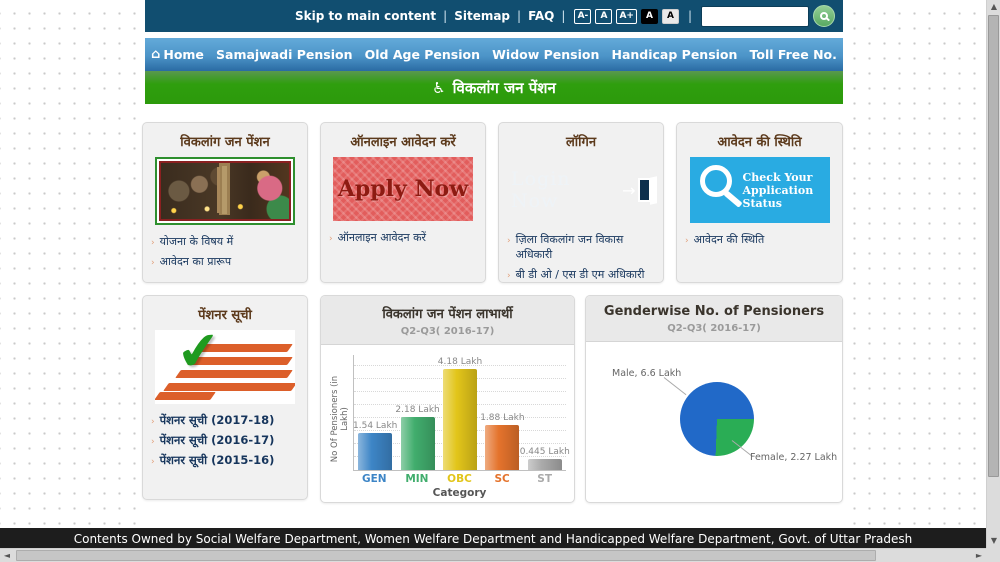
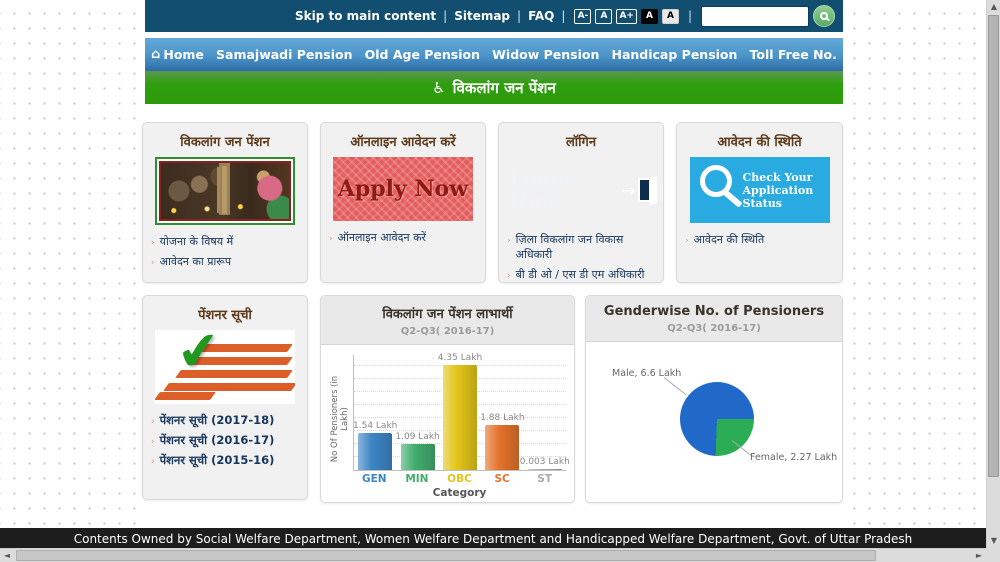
विकलांग जन पेंशन लाभार्थी/MIN: 2.18 -> 1.09
विकलांग जन पेंशन लाभार्थी/OBC: 4.18 -> 4.35
विकलांग जन पेंशन लाभार्थी/ST: 0.445 -> 0.003
